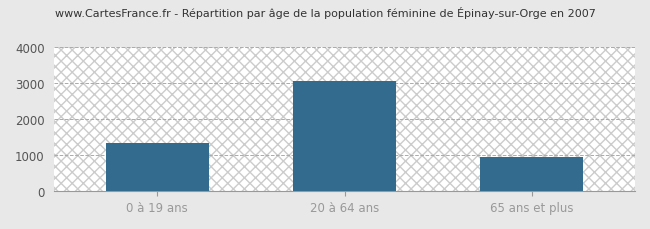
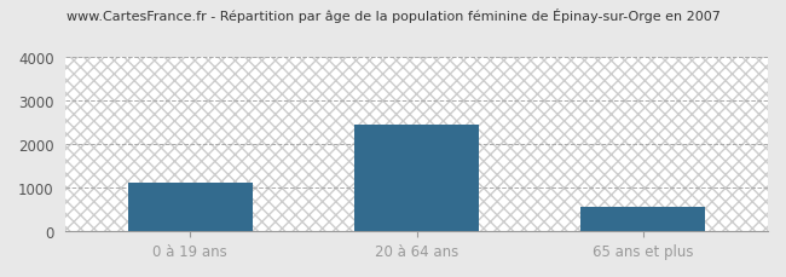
0 à 19 ans: 1330 -> 1100
20 à 64 ans: 3040 -> 2450
65 ans et plus: 960 -> 550
